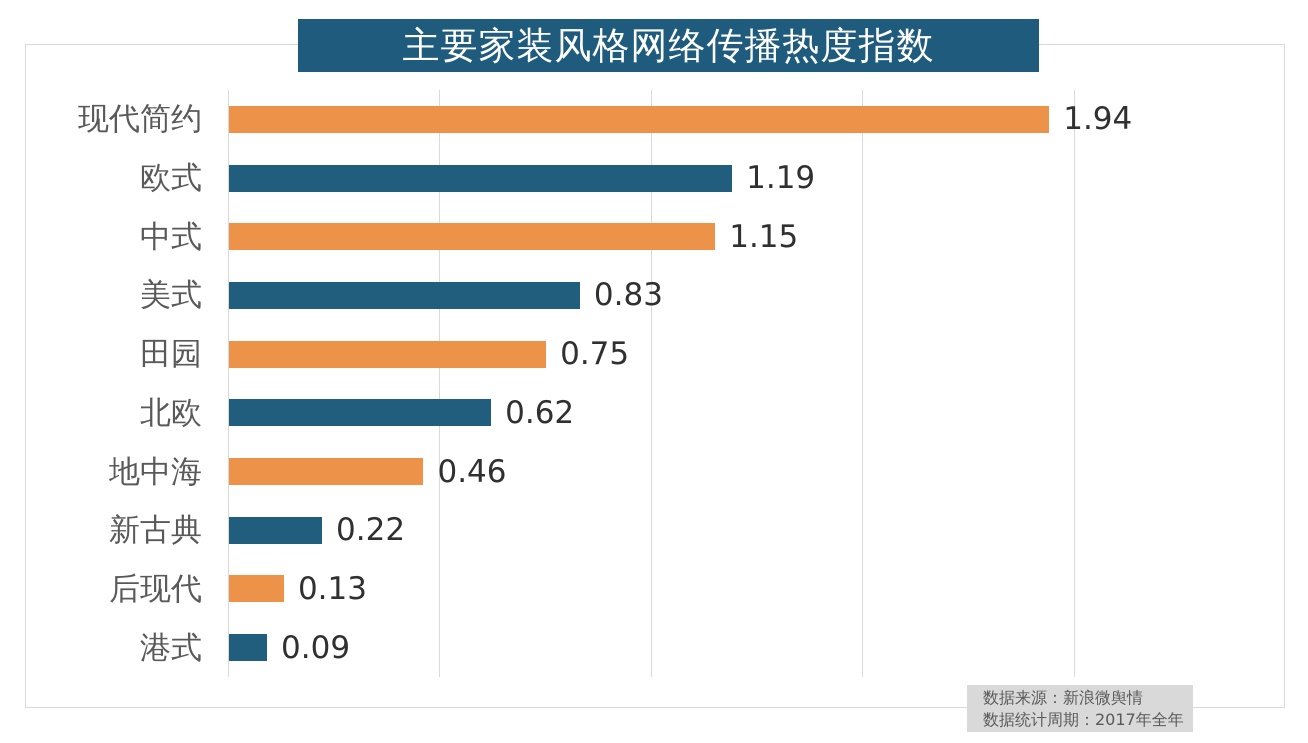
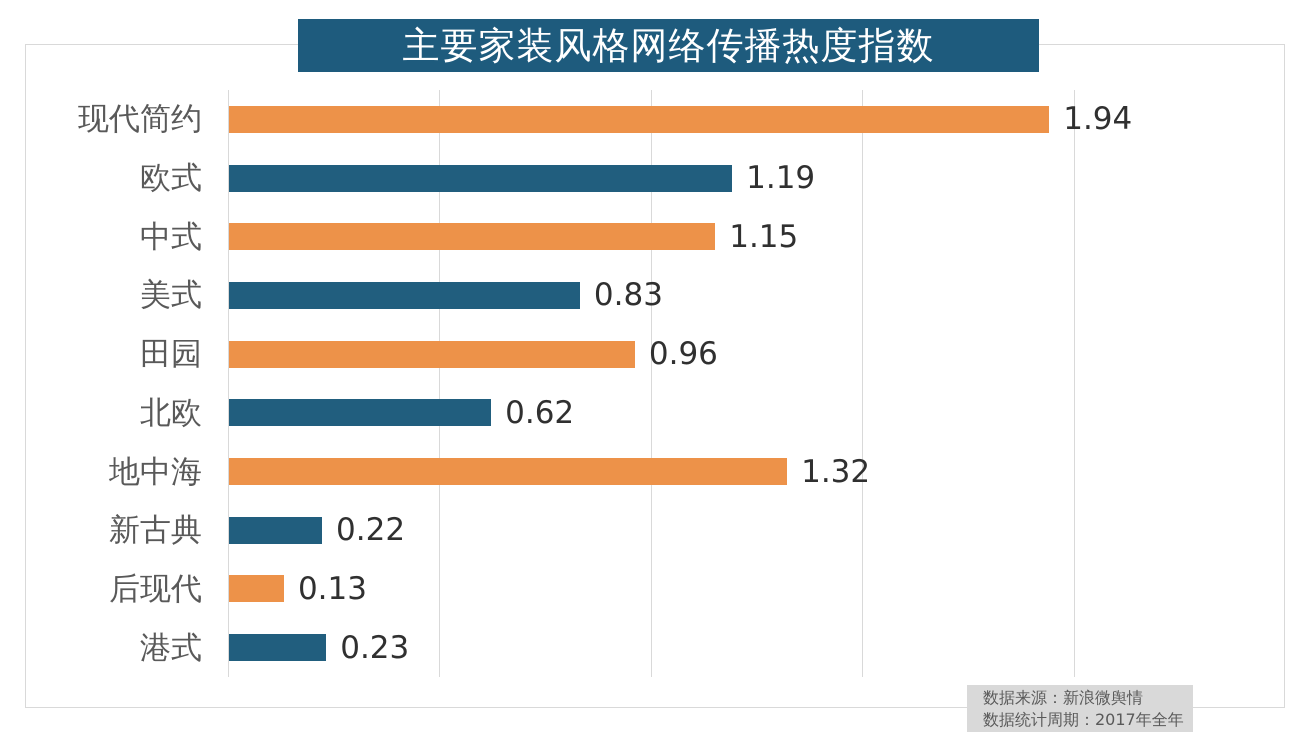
田园: 0.75 -> 0.96
地中海: 0.46 -> 1.32
港式: 0.09 -> 0.23
